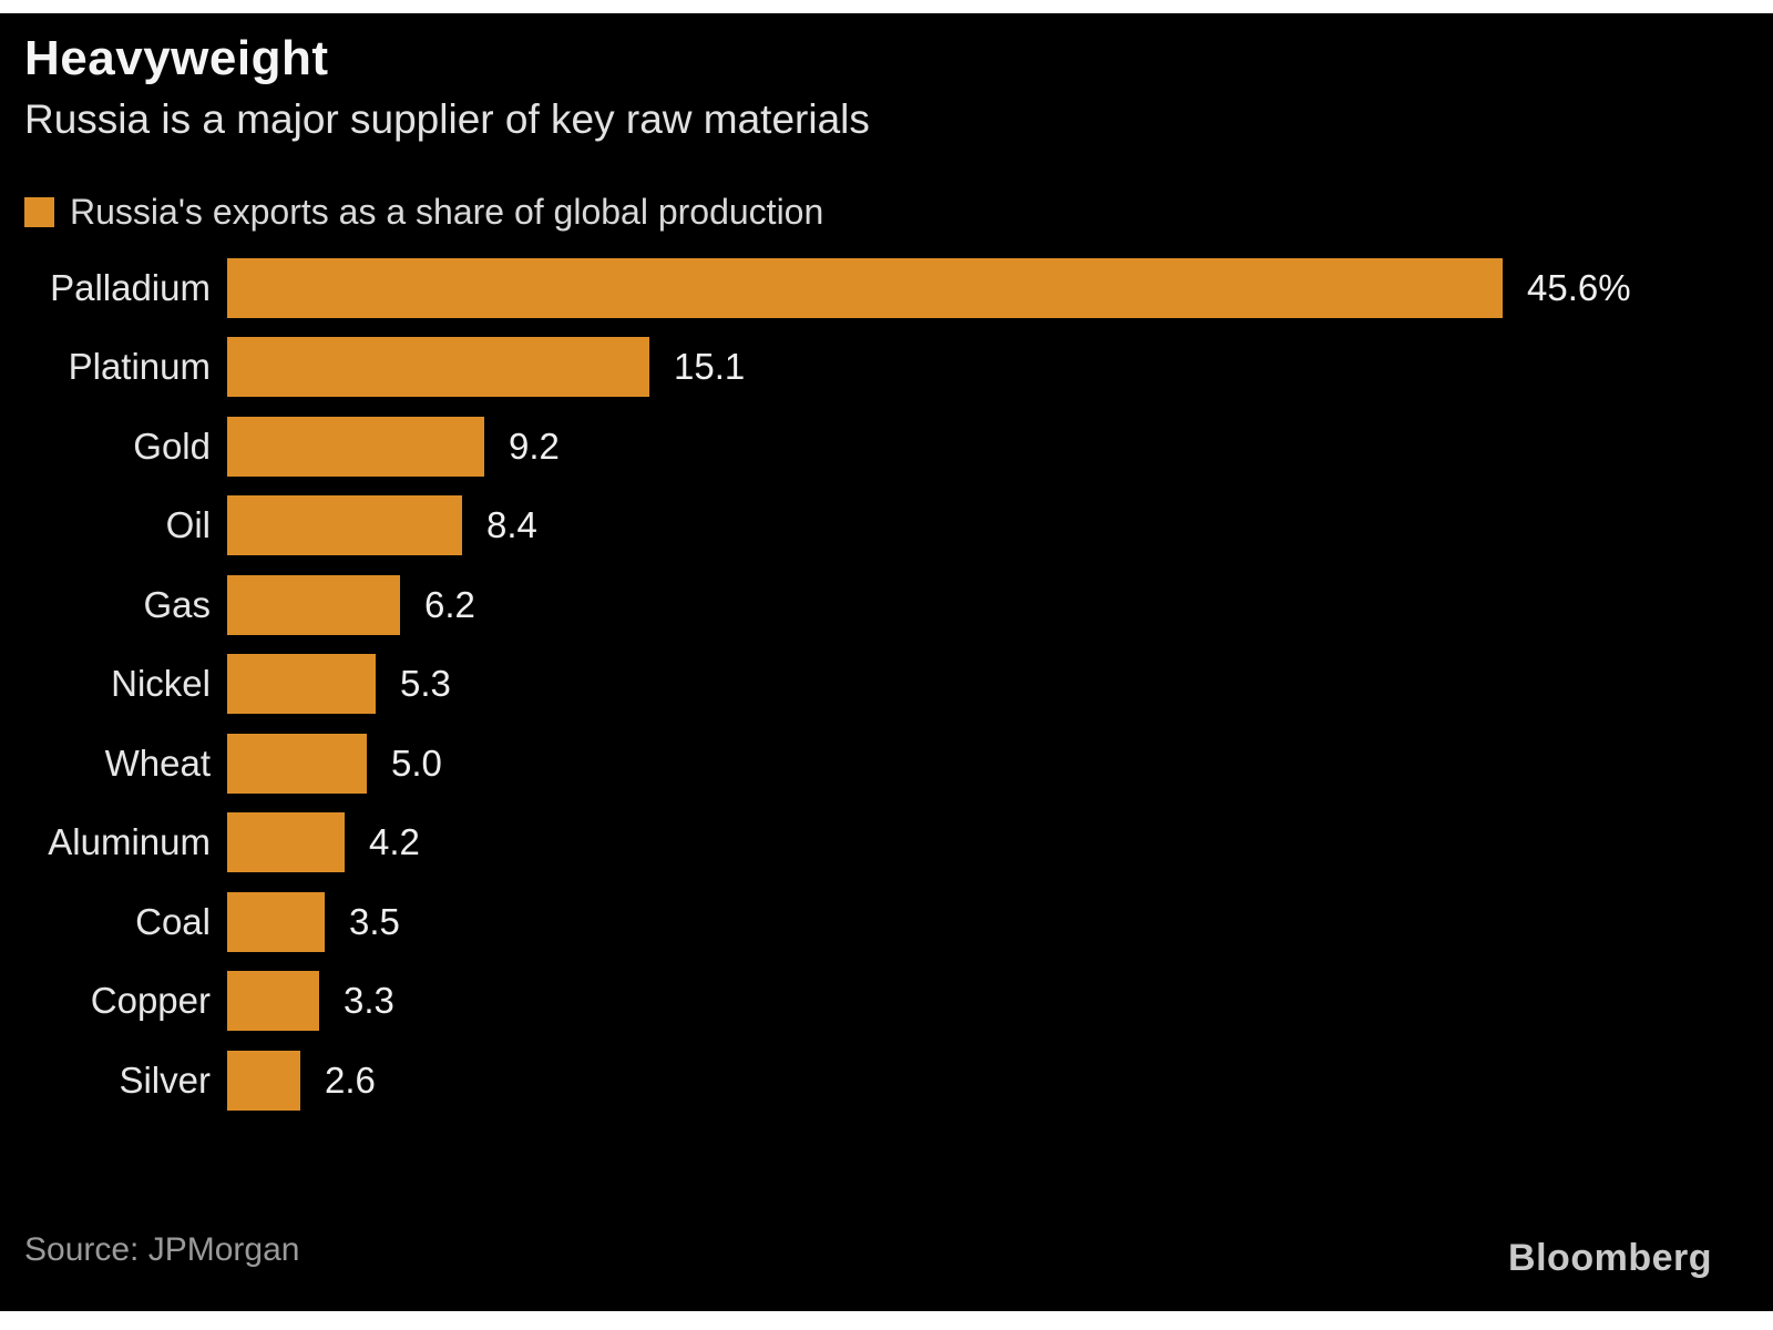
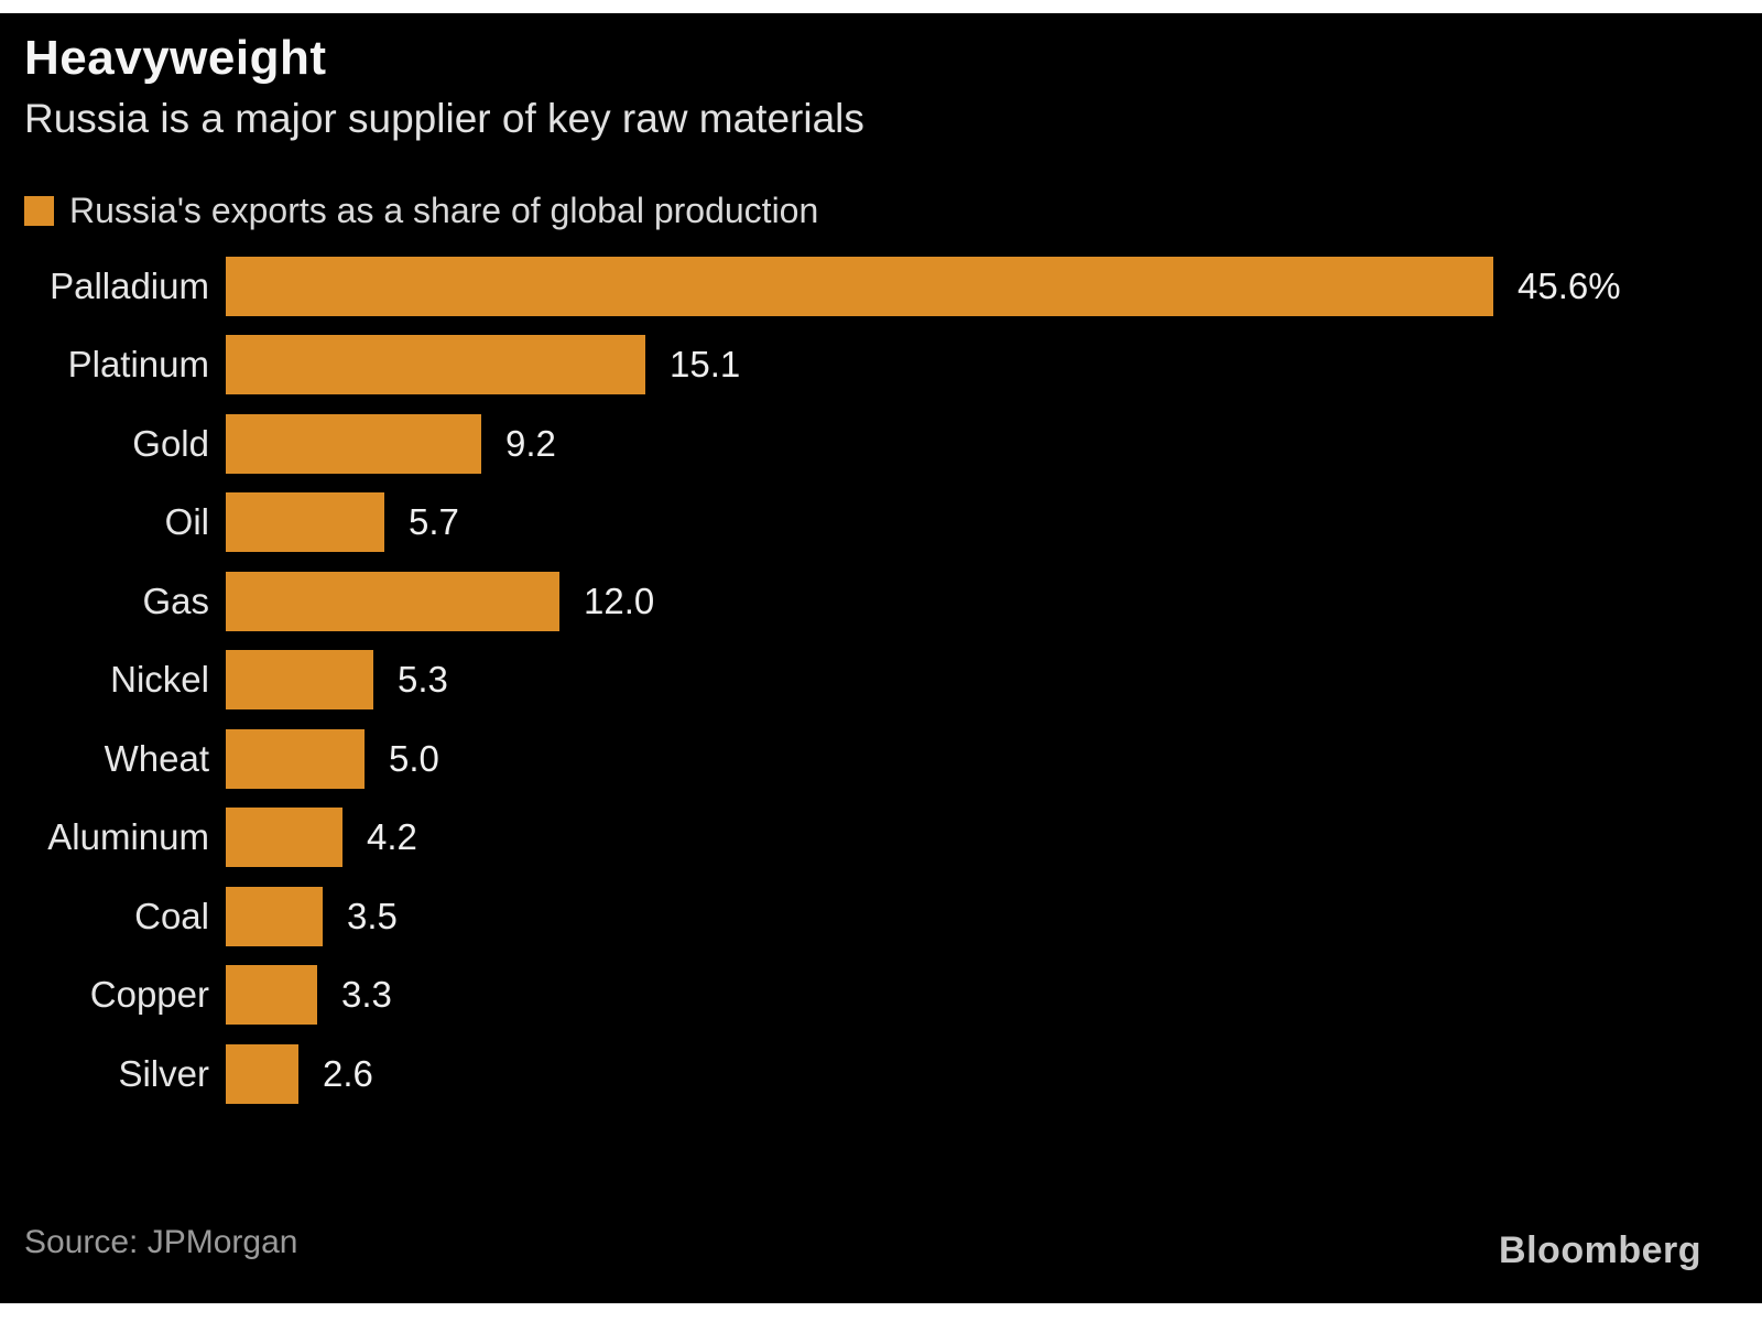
Oil: 8.4 -> 5.7
Gas: 6.2 -> 12.0
